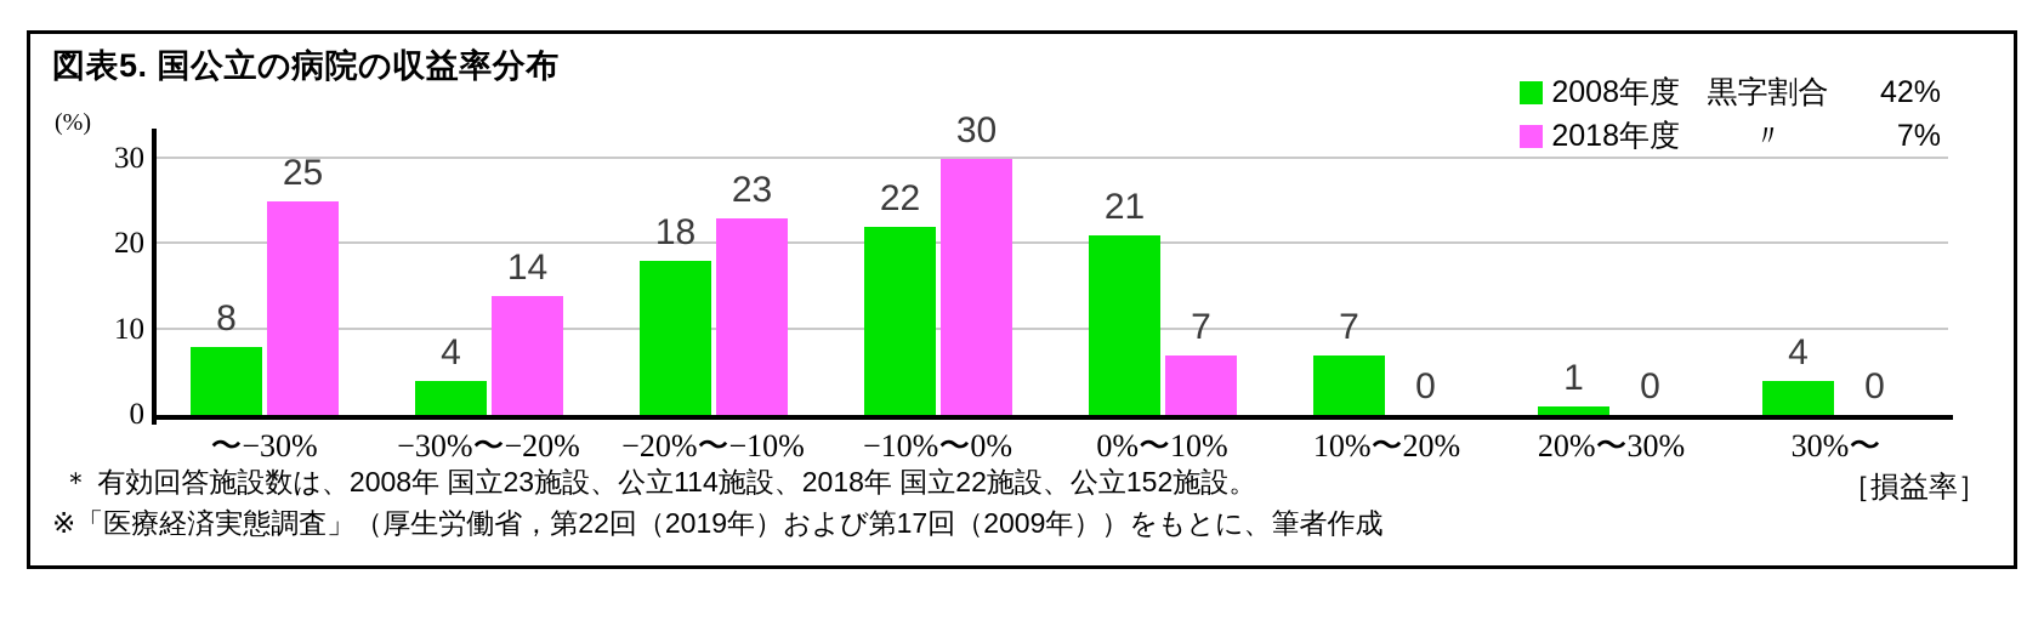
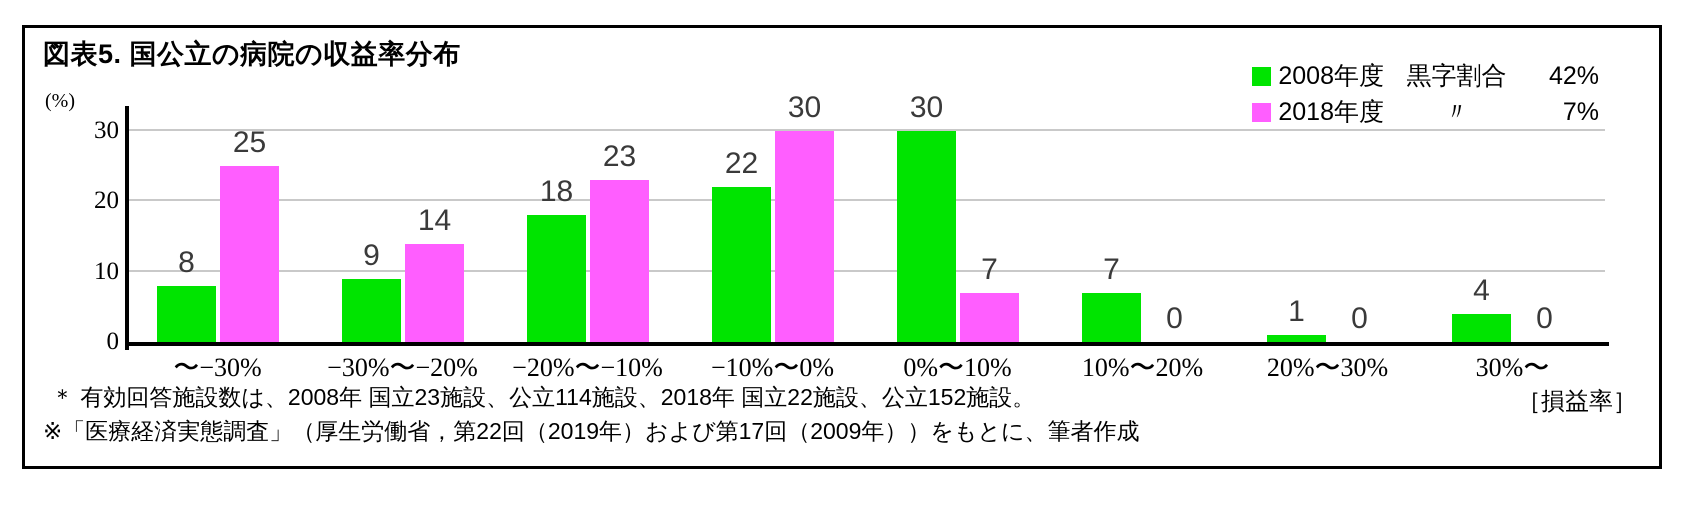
2008年度/−30%〜−20%: 4 -> 9
2008年度/0%〜10%: 21 -> 30
